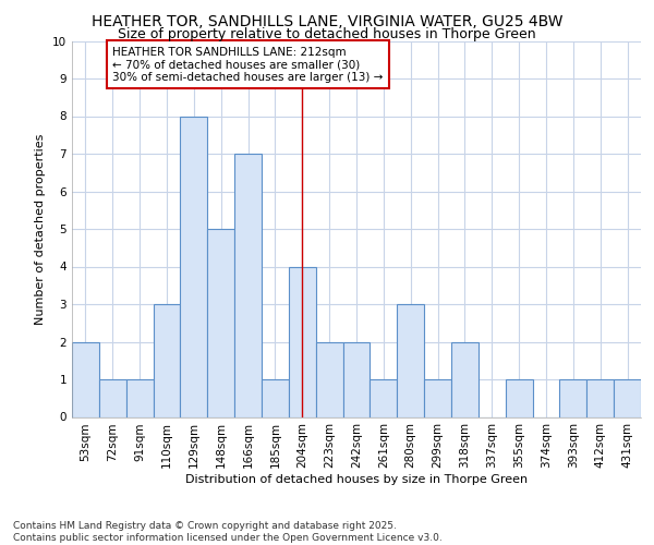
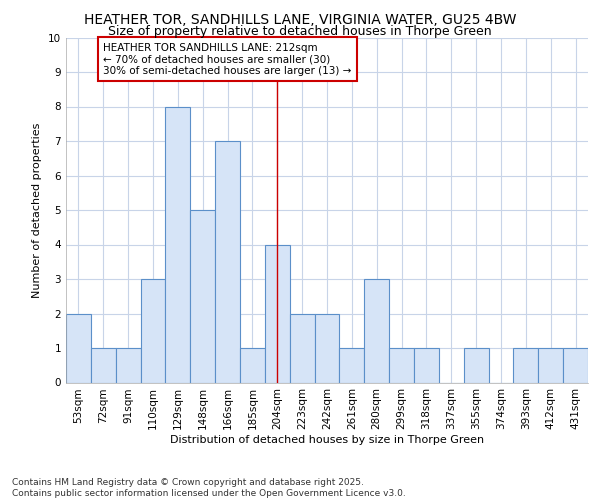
318sqm: 2 -> 1
